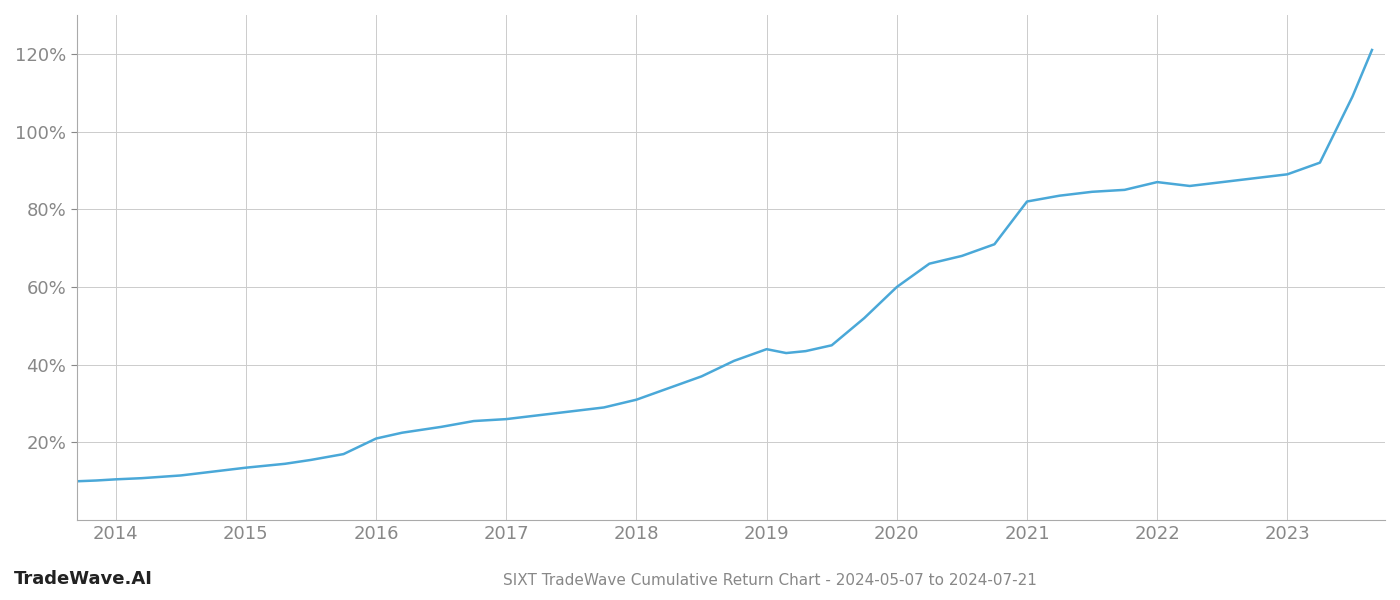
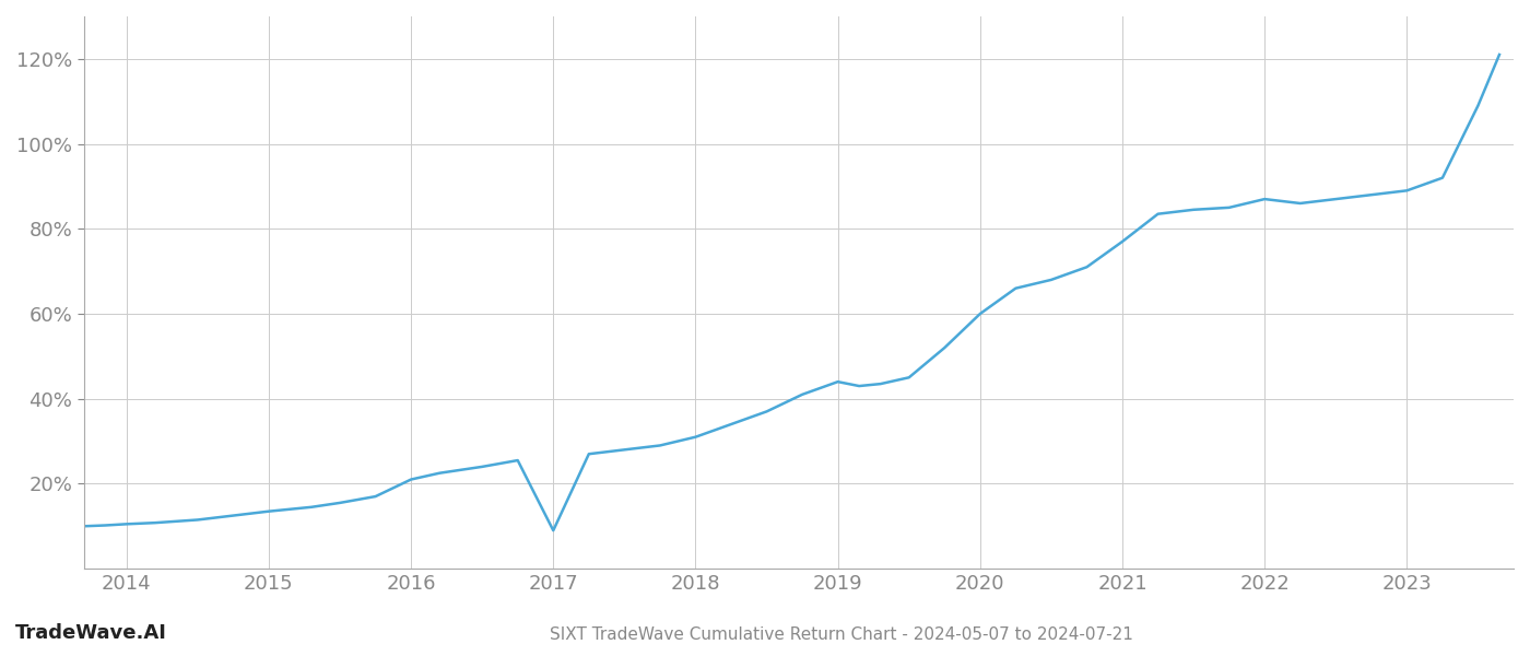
2017: 26.0% -> 9.0%
2021: 82.0% -> 77.0%
